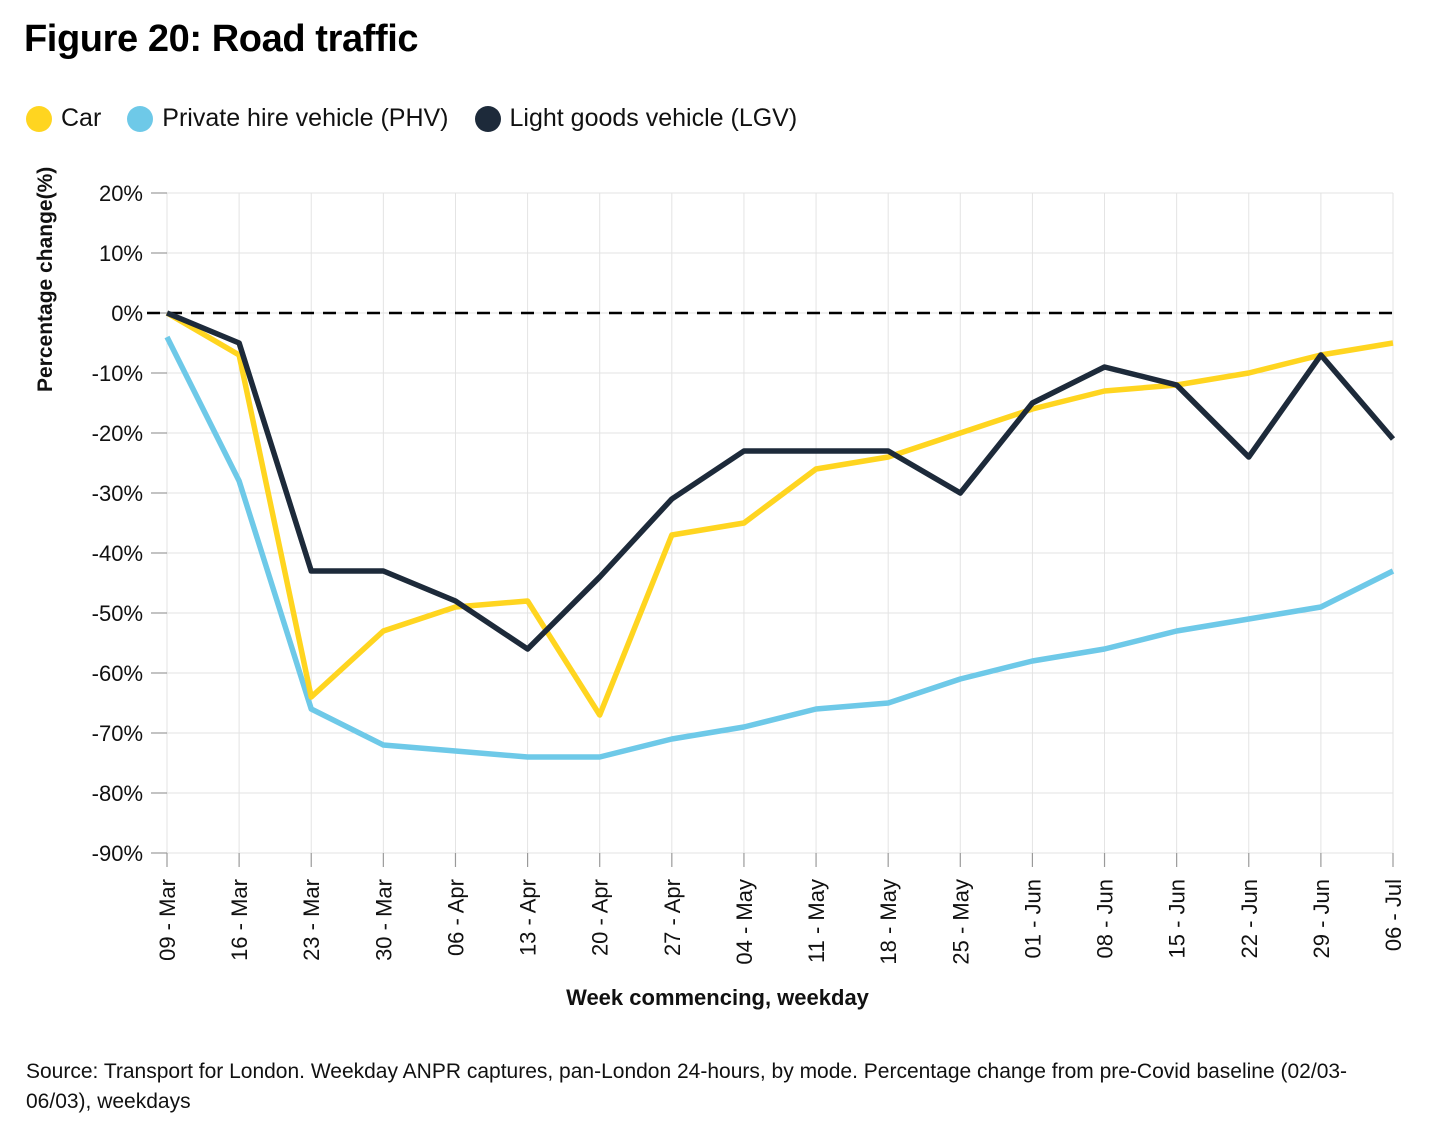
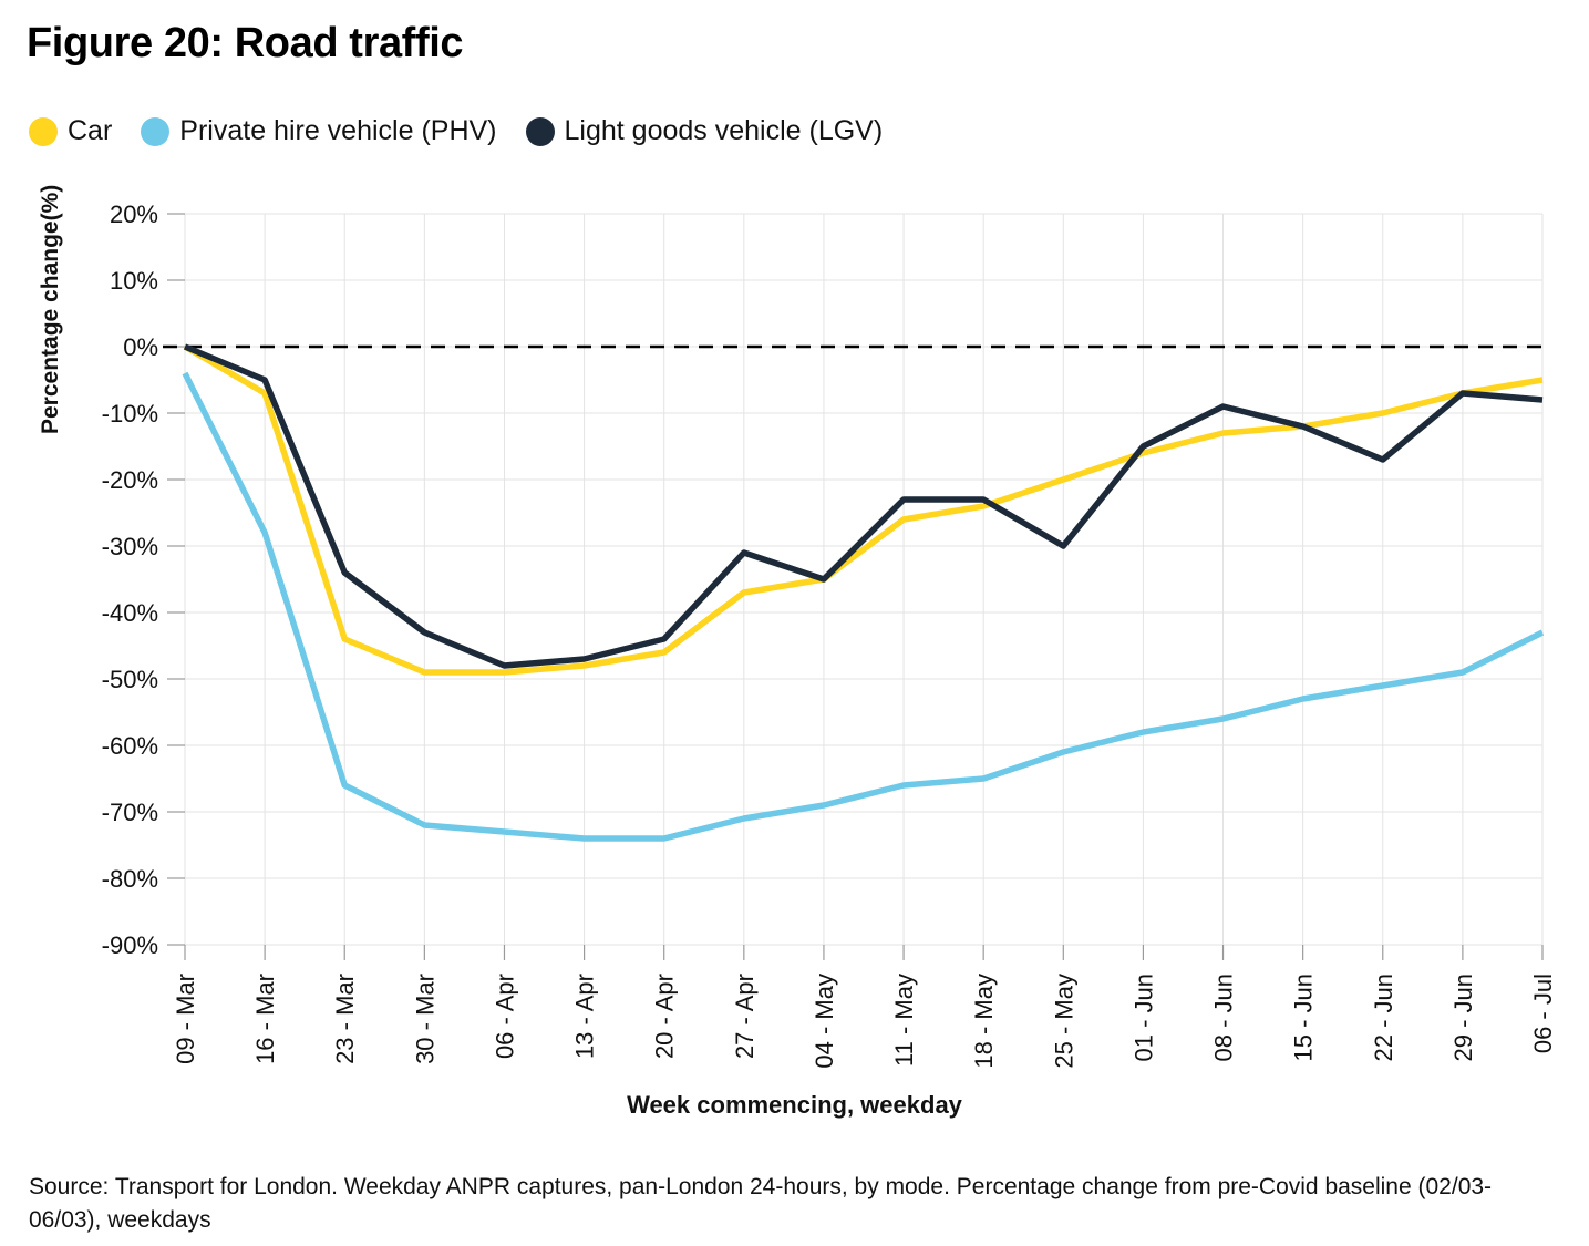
Car/23 - Mar: -64% -> -44%
Light goods vehicle (LGV)/23 - Mar: -43% -> -34%
Car/30 - Mar: -53% -> -49%
Light goods vehicle (LGV)/13 - Apr: -56% -> -47%
Car/20 - Apr: -67% -> -46%
Light goods vehicle (LGV)/04 - May: -23% -> -35%
Light goods vehicle (LGV)/22 - Jun: -24% -> -17%
Light goods vehicle (LGV)/06 - Jul: -21% -> -8%
